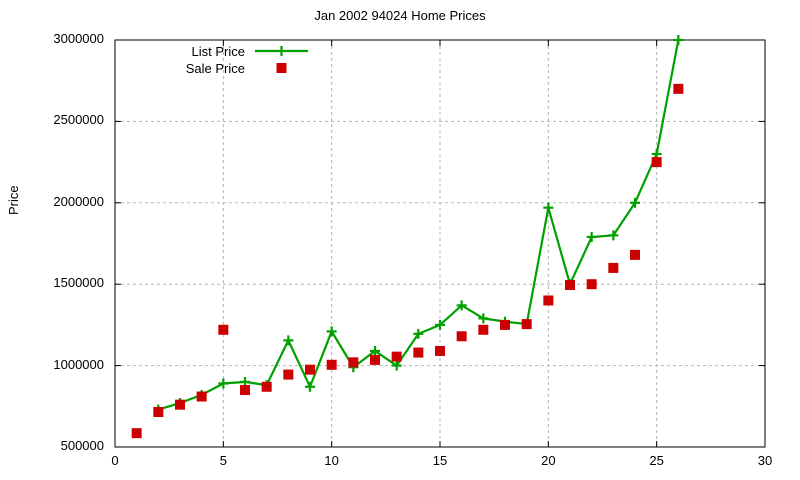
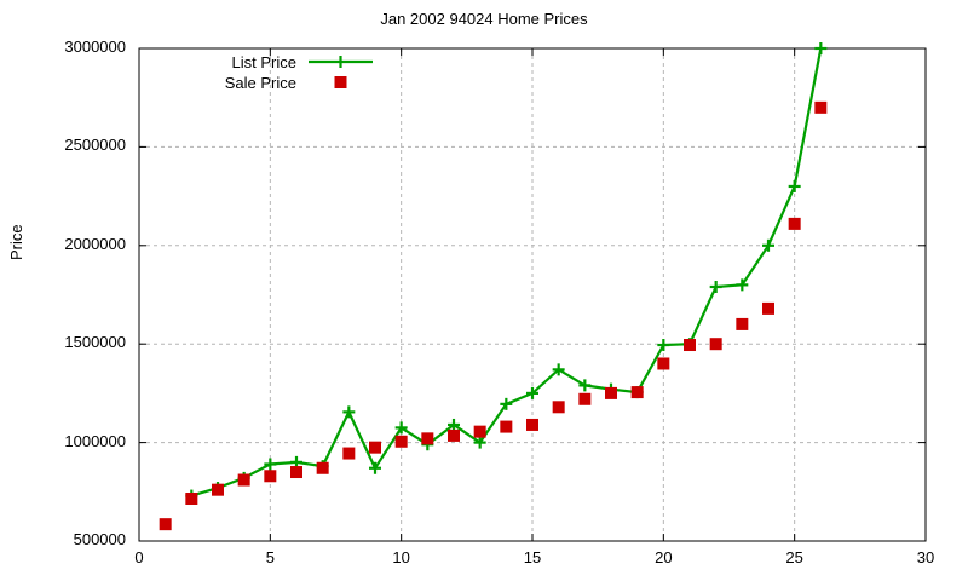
Sale Price/5: 1220000 -> 830000
List Price/10: 1210000 -> 1080000
List Price/20: 1970000 -> 1500000
Sale Price/25: 2250000 -> 2110000
